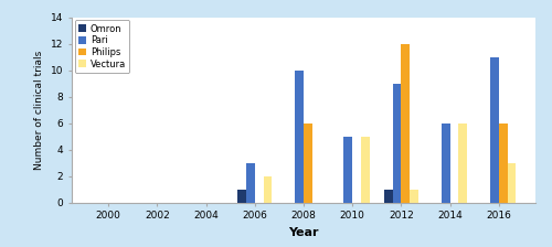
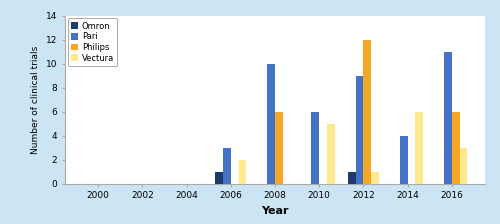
Pari/2010: 5 -> 6
Pari/2014: 6 -> 4
